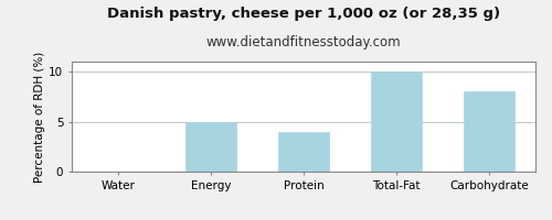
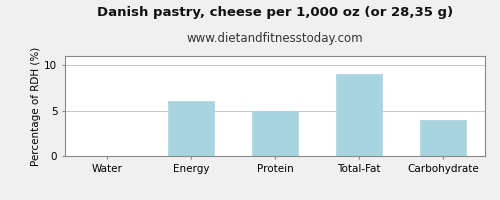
Energy: 5 -> 6
Protein: 4 -> 5
Total-Fat: 10 -> 9
Carbohydrate: 8 -> 4
